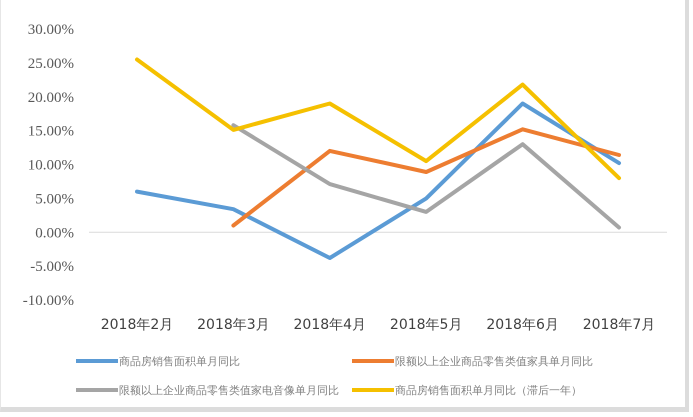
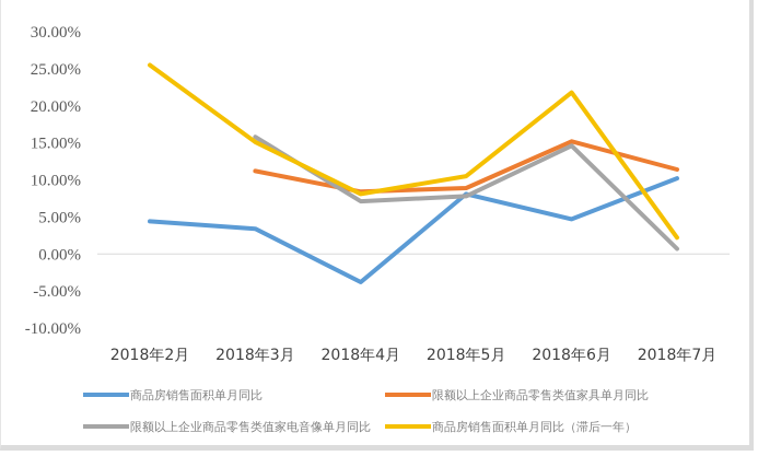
商品房销售面积单月同比/2018年2月: 6% -> 4%
限额以上企业商品零售类值家具单月同比/2018年3月: 1% -> 11%
限额以上企业商品零售类值家具单月同比/2018年4月: 12% -> 8%
商品房销售面积单月同比（滞后一年）/2018年4月: 19% -> 8%
商品房销售面积单月同比/2018年5月: 5% -> 8%
限额以上企业商品零售类值家电音像单月同比/2018年5月: 3% -> 8%
商品房销售面积单月同比/2018年6月: 19% -> 5%
限额以上企业商品零售类值家电音像单月同比/2018年6月: 13% -> 15%
商品房销售面积单月同比（滞后一年）/2018年7月: 8% -> 2%
